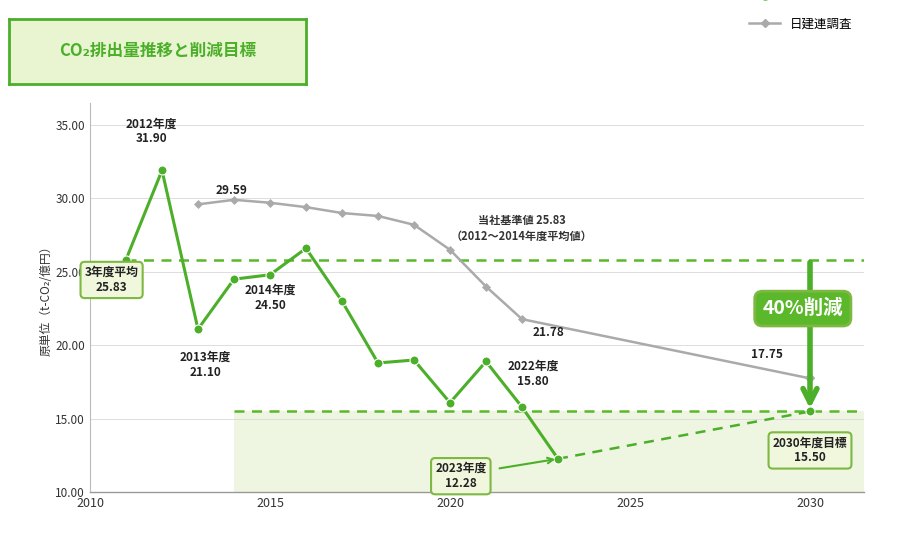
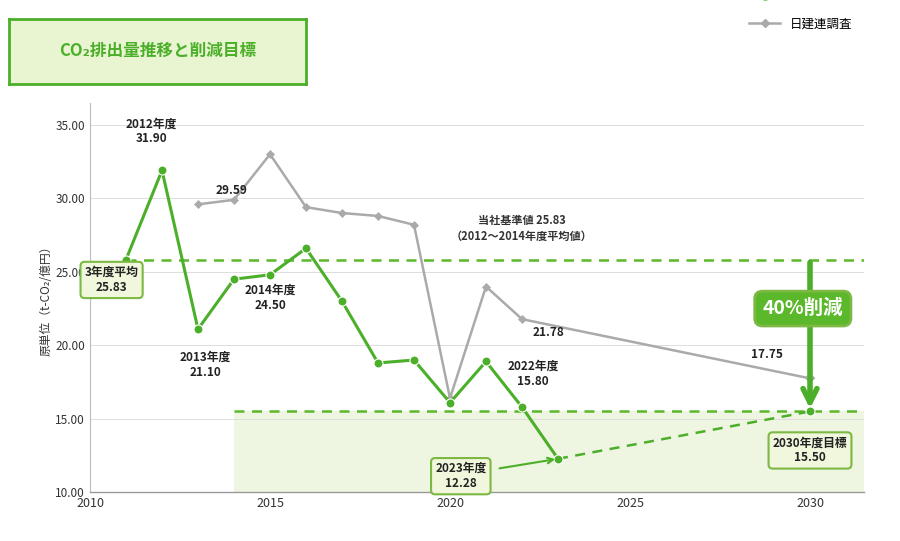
日建連調査/2015: 29.7 -> 33.0
日建連調査/2020: 26.5 -> 16.4
